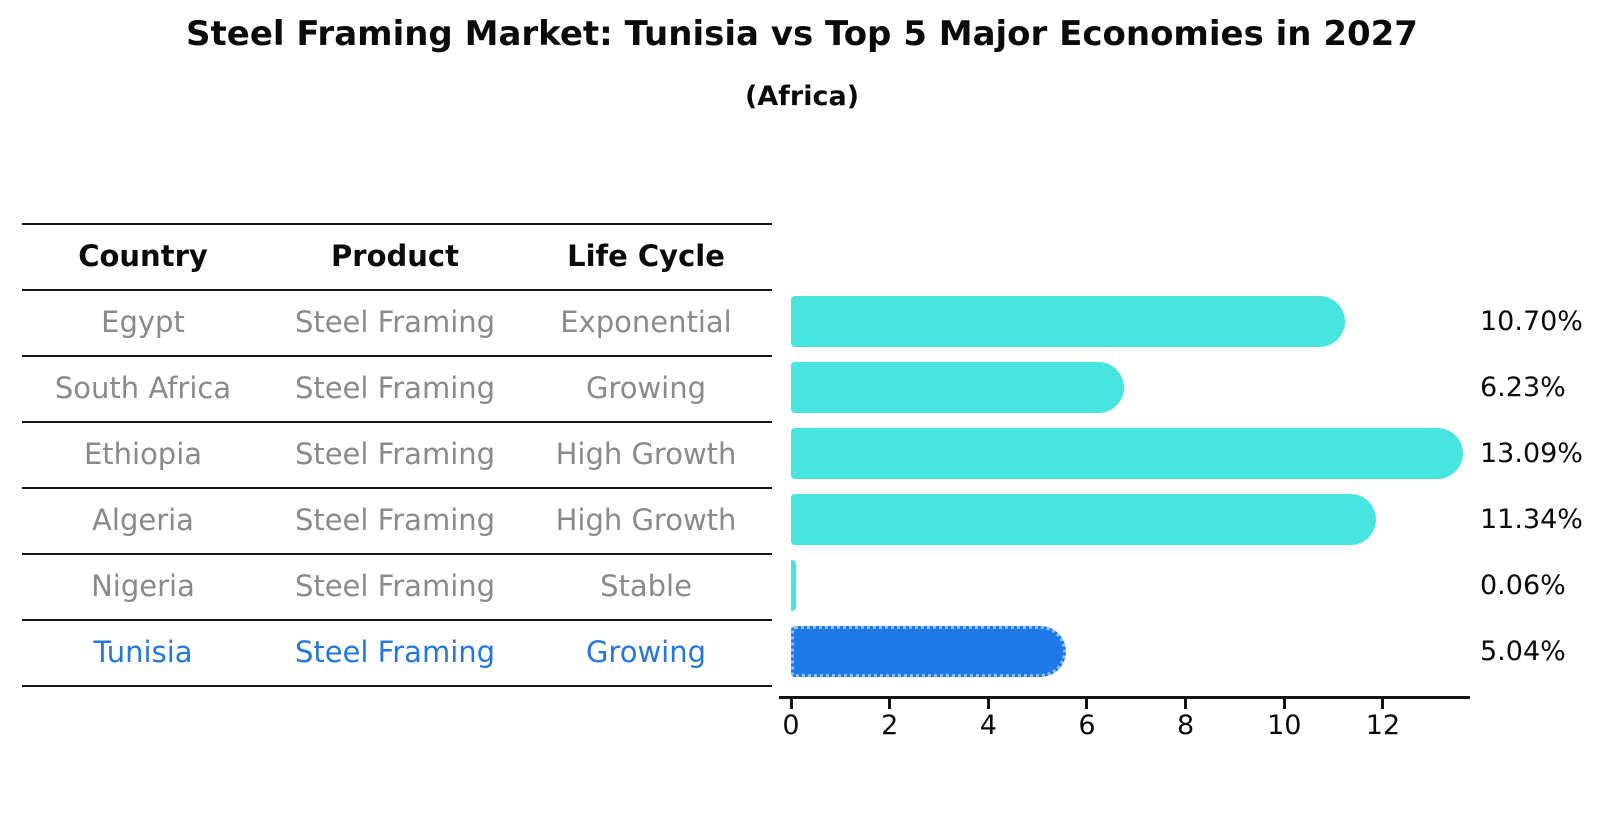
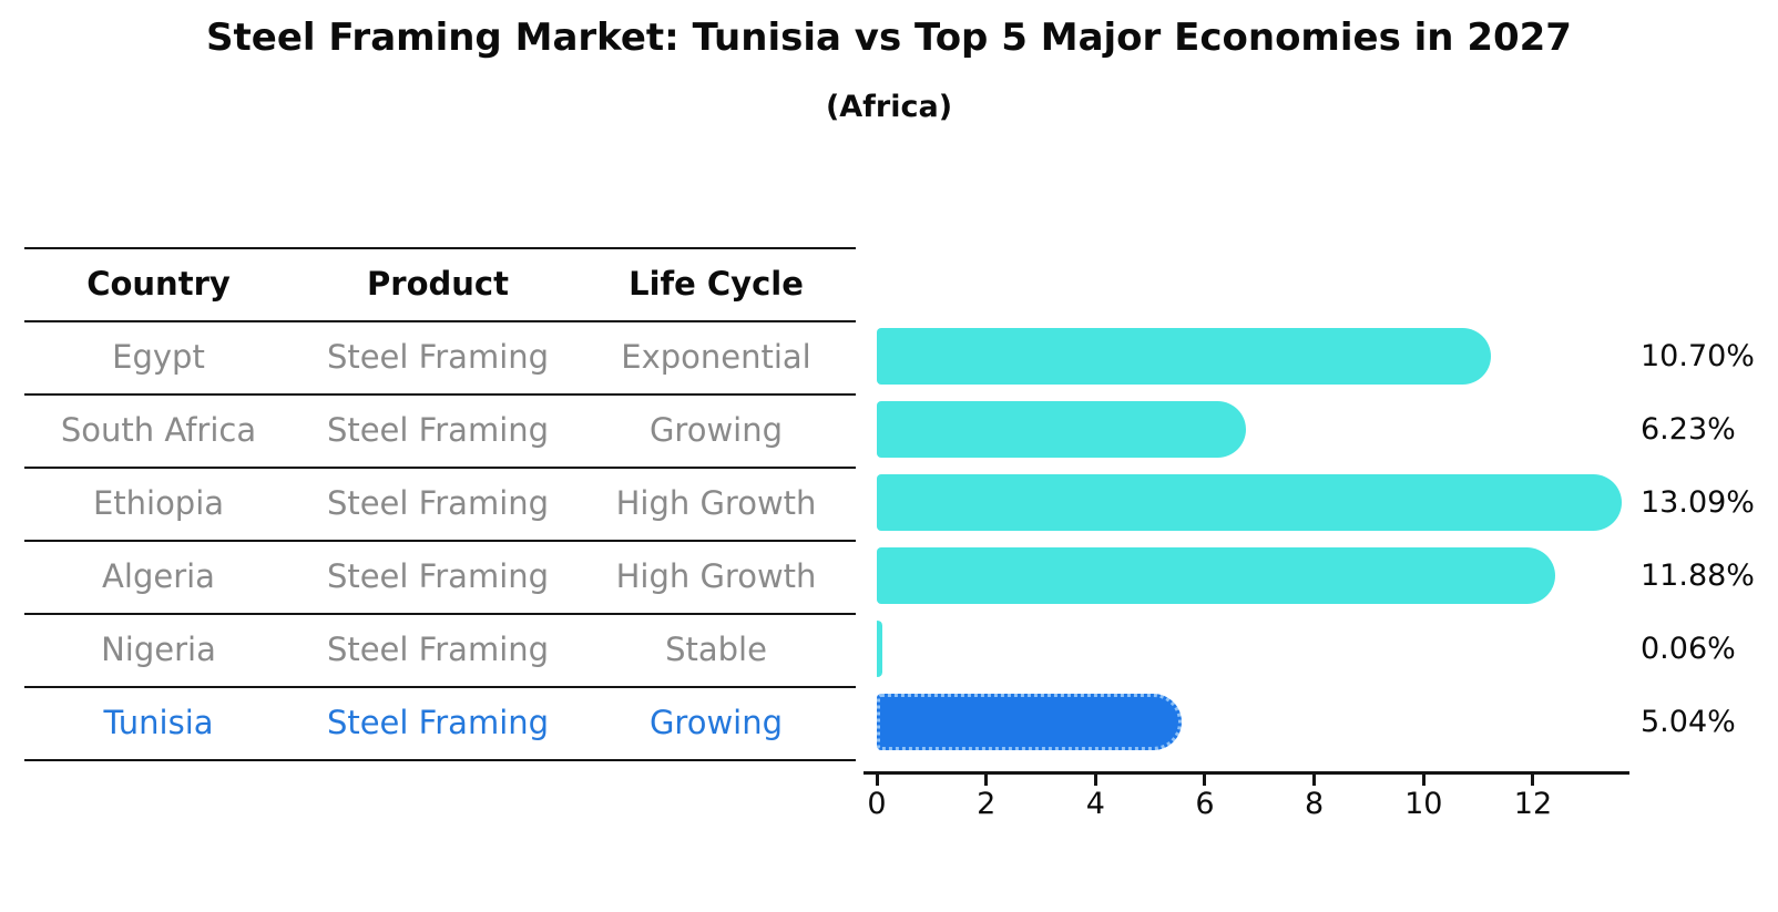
Algeria: 11.34% -> 11.88%
